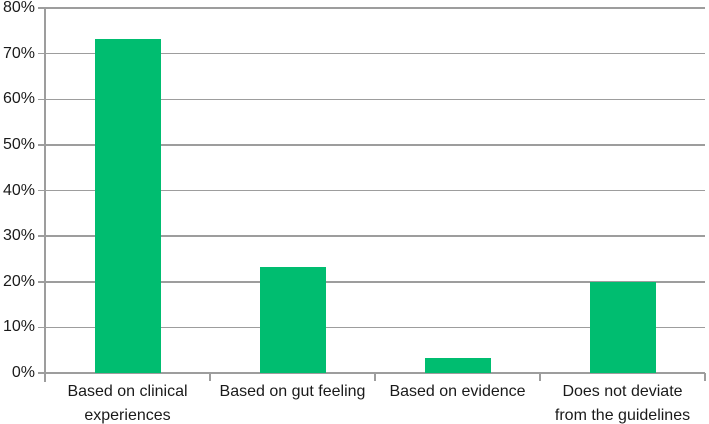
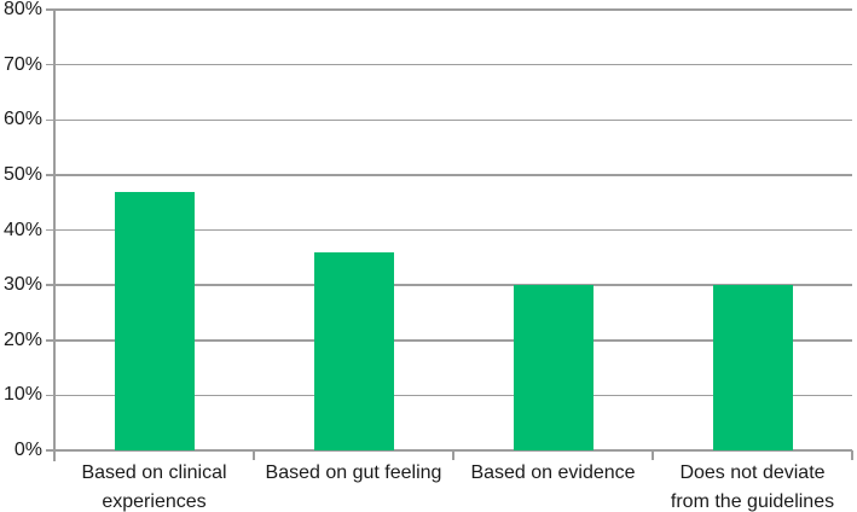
Based on clinical experiences: 73% -> 47%
Based on gut feeling: 23% -> 36%
Based on evidence: 3% -> 30%
Does not deviate from the guidelines: 20% -> 30%
